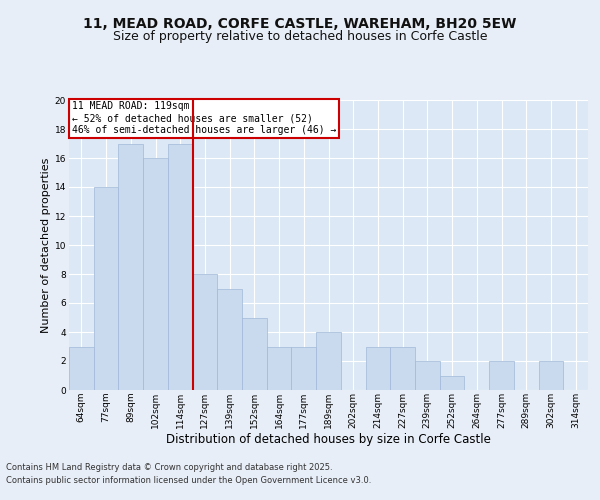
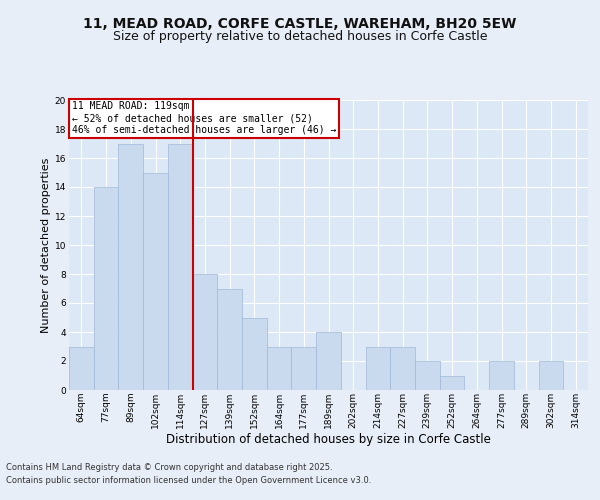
102sqm: 16 -> 15
